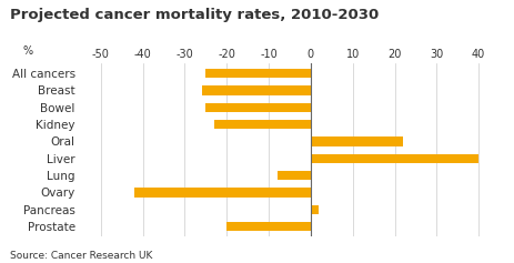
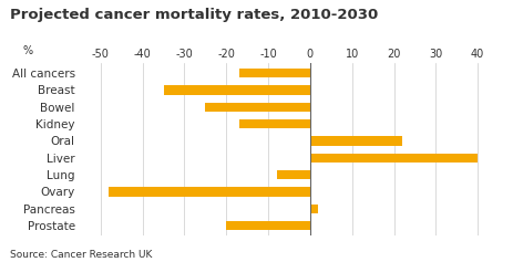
All cancers: -25 -> -17
Breast: -26 -> -35
Kidney: -23 -> -17
Ovary: -42 -> -48
